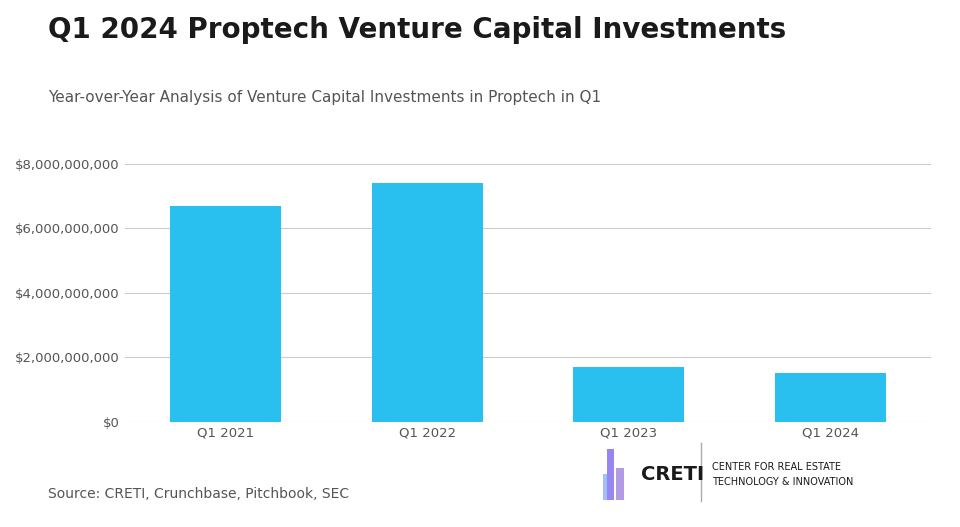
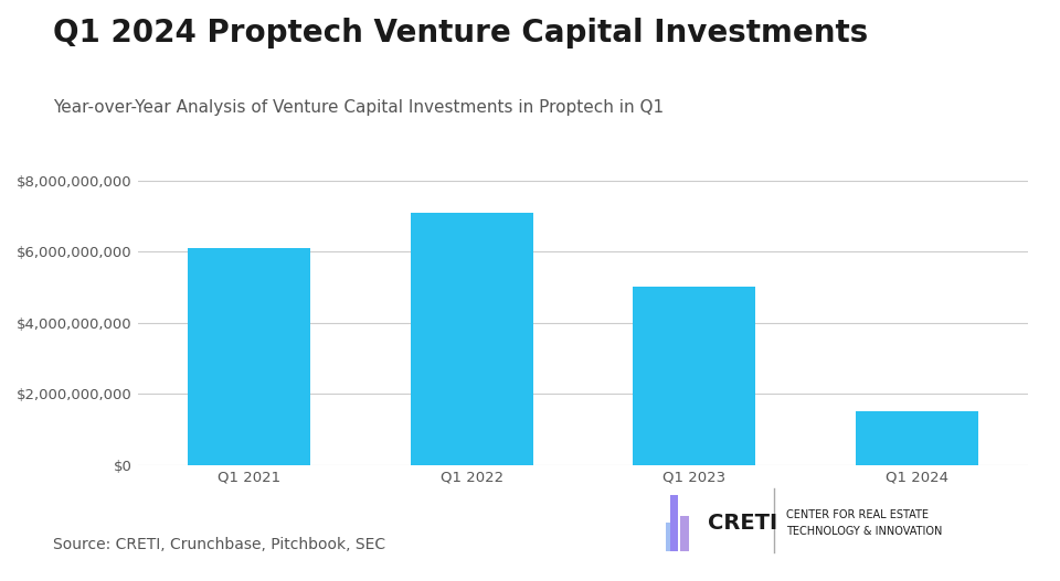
Q1 2021: $6,700,000,000 -> $6,100,000,000
Q1 2022: $7,400,000,000 -> $7,100,000,000
Q1 2023: $1,700,000,000 -> $5,000,000,000
